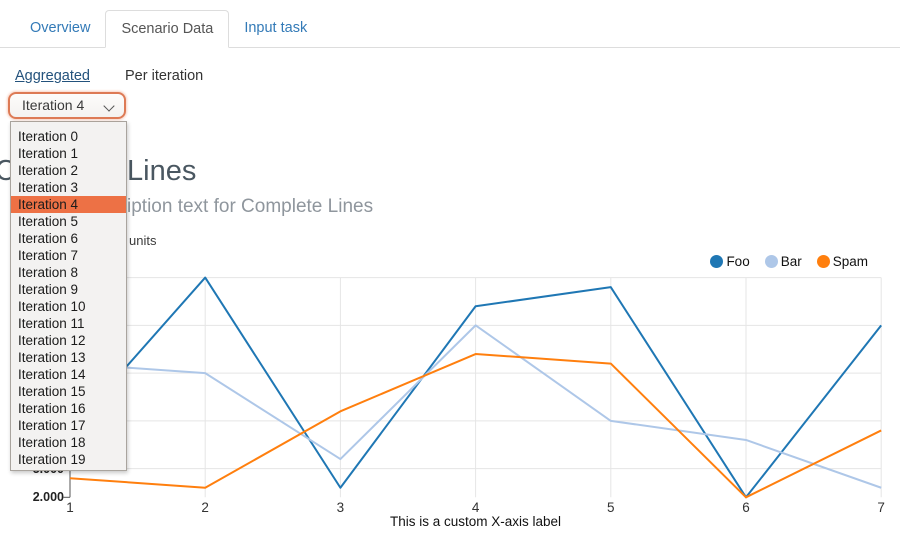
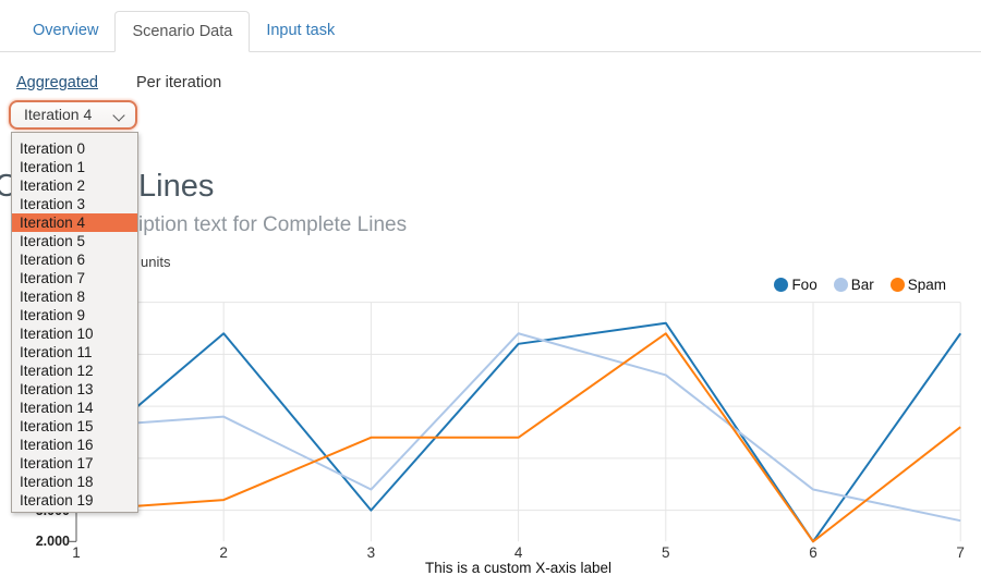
Foo/1: 9000 -> 10000
Bar/1: 16000 -> 13000
Spam/1: 4000 -> 5000
Foo/2: 25000 -> 22000
Bar/2: 15000 -> 14000
Spam/2: 3000 -> 6000
Foo/3: 3000 -> 5000
Bar/3: 6000 -> 7000
Spam/3: 11000 -> 12000
Foo/4: 22000 -> 21000
Bar/4: 20000 -> 22000
Spam/4: 17000 -> 12000
Foo/5: 24000 -> 23000
Bar/5: 10000 -> 18000
Spam/5: 16000 -> 22000
Bar/6: 8000 -> 7000
Foo/7: 20000 -> 22000
Bar/7: 3000 -> 4000
Spam/7: 9000 -> 13000
